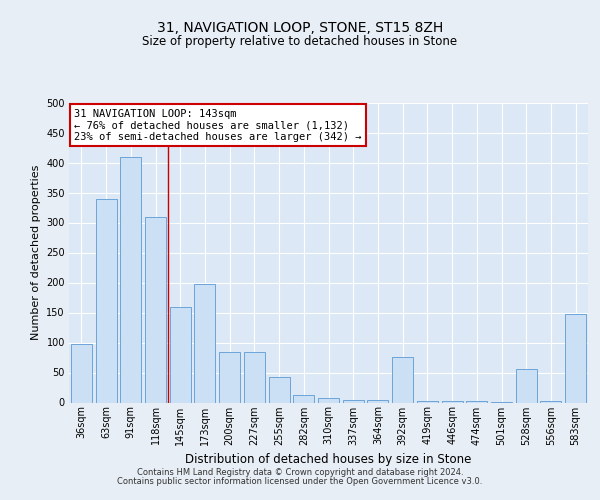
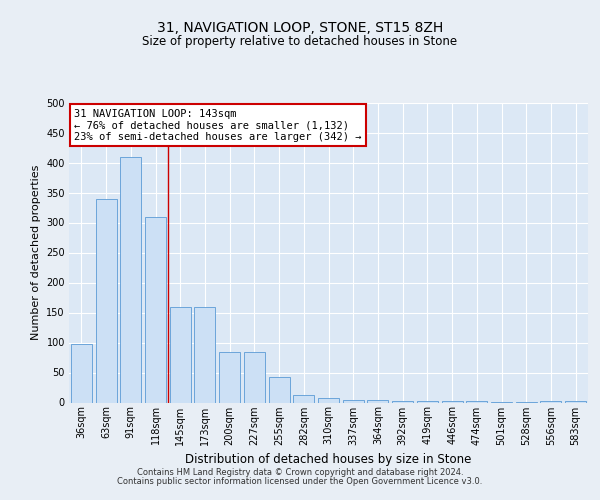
173sqm: 198 -> 160
392sqm: 76 -> 3
528sqm: 56 -> 1
583sqm: 148 -> 3
